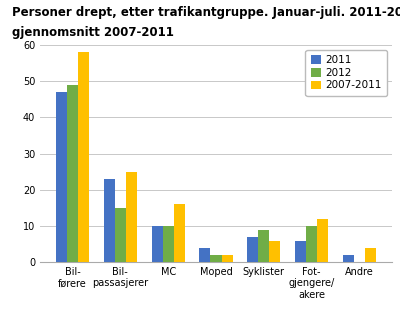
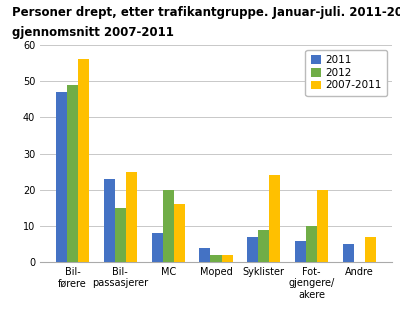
2007-2011/Bil- førere: 58 -> 56
2011/MC: 10 -> 8
2012/MC: 10 -> 20
2007-2011/Syklister: 6 -> 24
2007-2011/Fot- gjengere/ akere: 12 -> 20
2011/Andre: 2 -> 5
2007-2011/Andre: 4 -> 7
